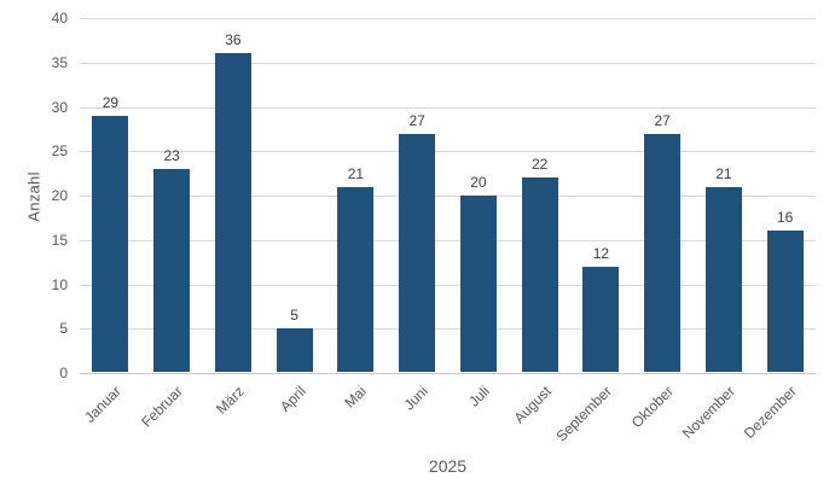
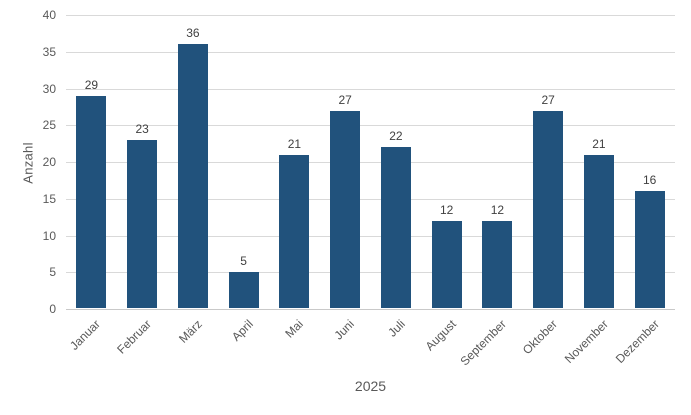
Juli: 20 -> 22
August: 22 -> 12
